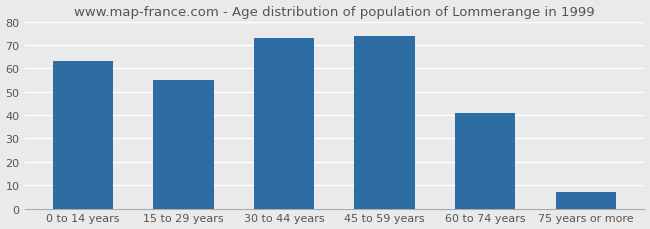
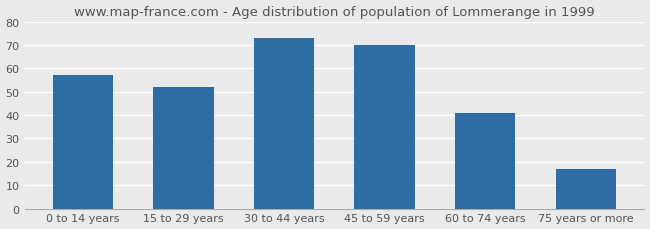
0 to 14 years: 63 -> 57
15 to 29 years: 55 -> 52
45 to 59 years: 74 -> 70
75 years or more: 7 -> 17
